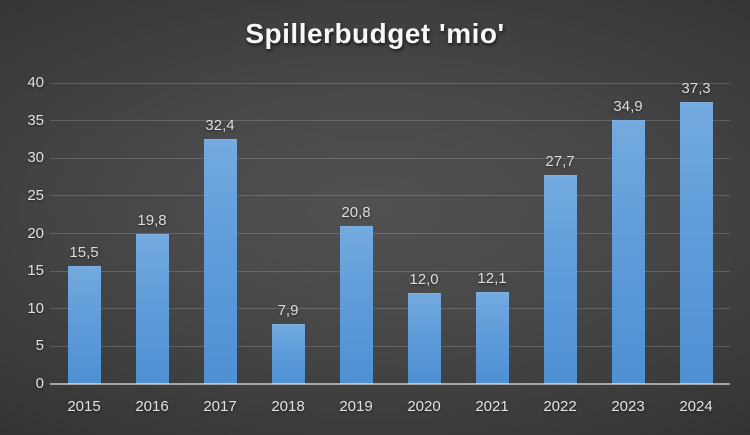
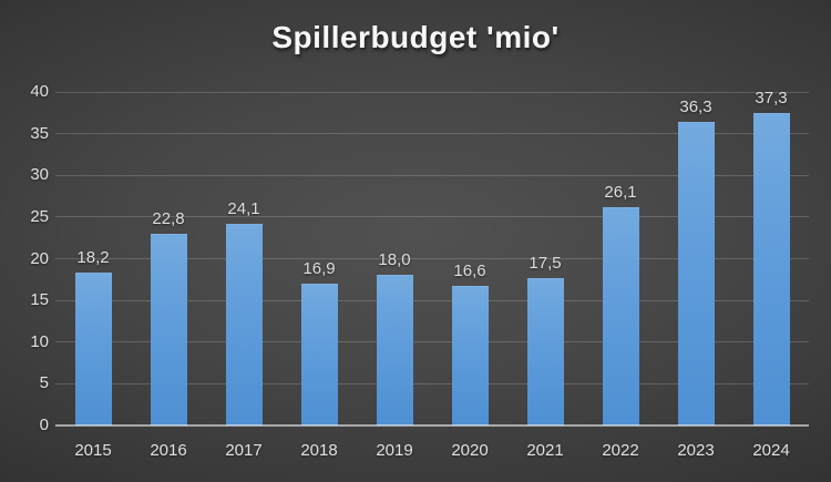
2015: 15,5 -> 18,2
2016: 19,8 -> 22,8
2017: 32,4 -> 24,1
2018: 7,9 -> 16,9
2019: 20,8 -> 18,0
2020: 12,0 -> 16,6
2021: 12,1 -> 17,5
2022: 27,7 -> 26,1
2023: 34,9 -> 36,3
